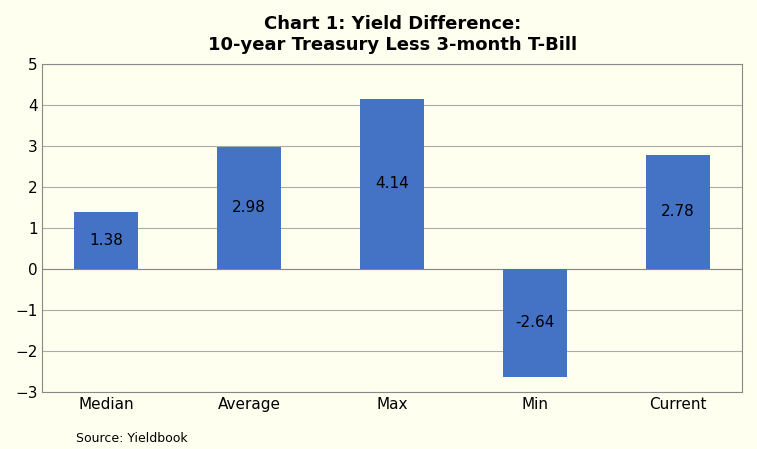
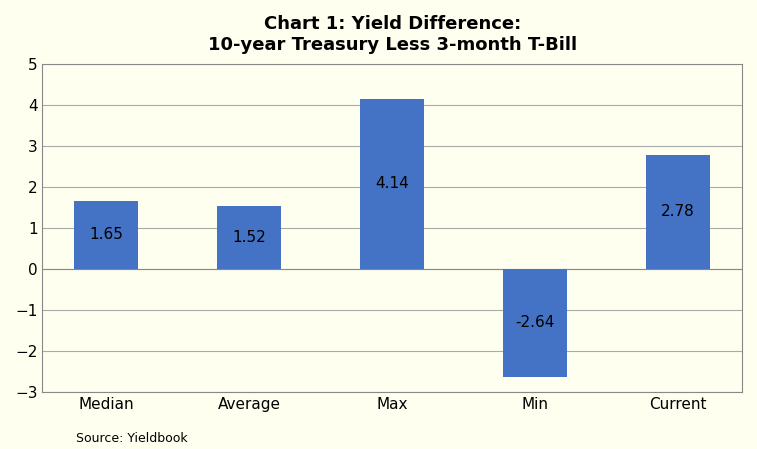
Median: 1.38 -> 1.65
Average: 2.98 -> 1.52
